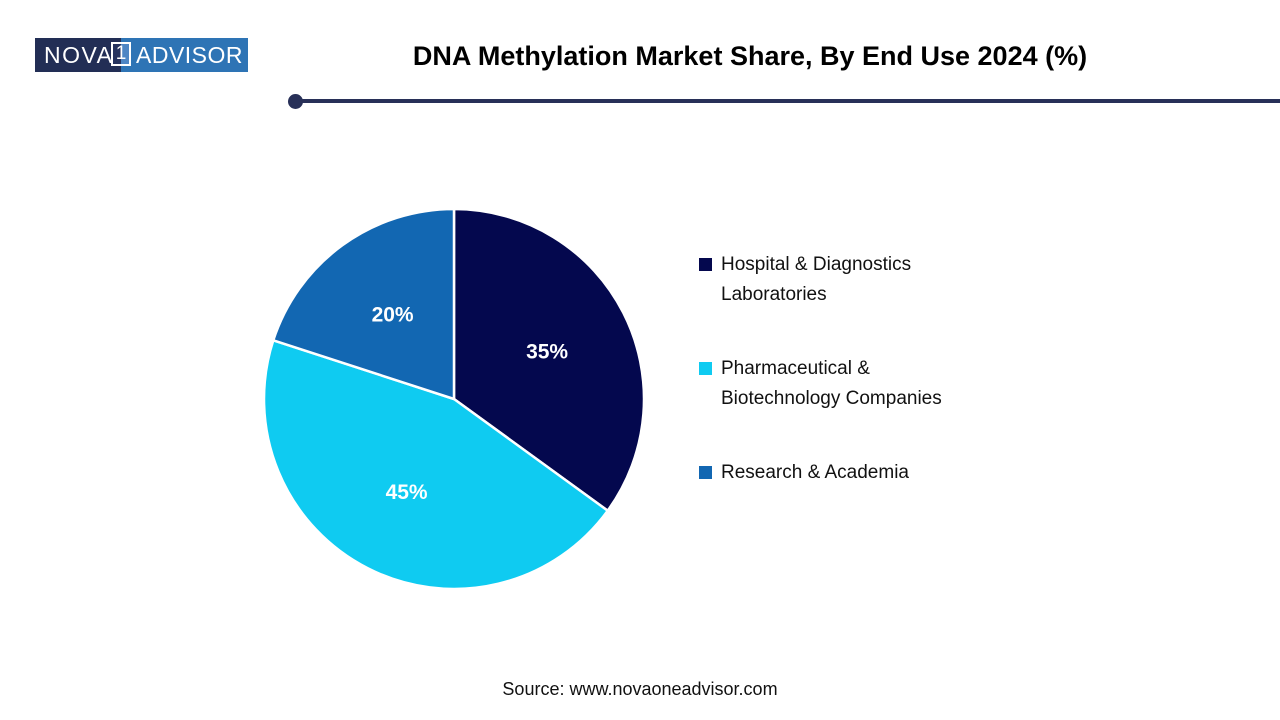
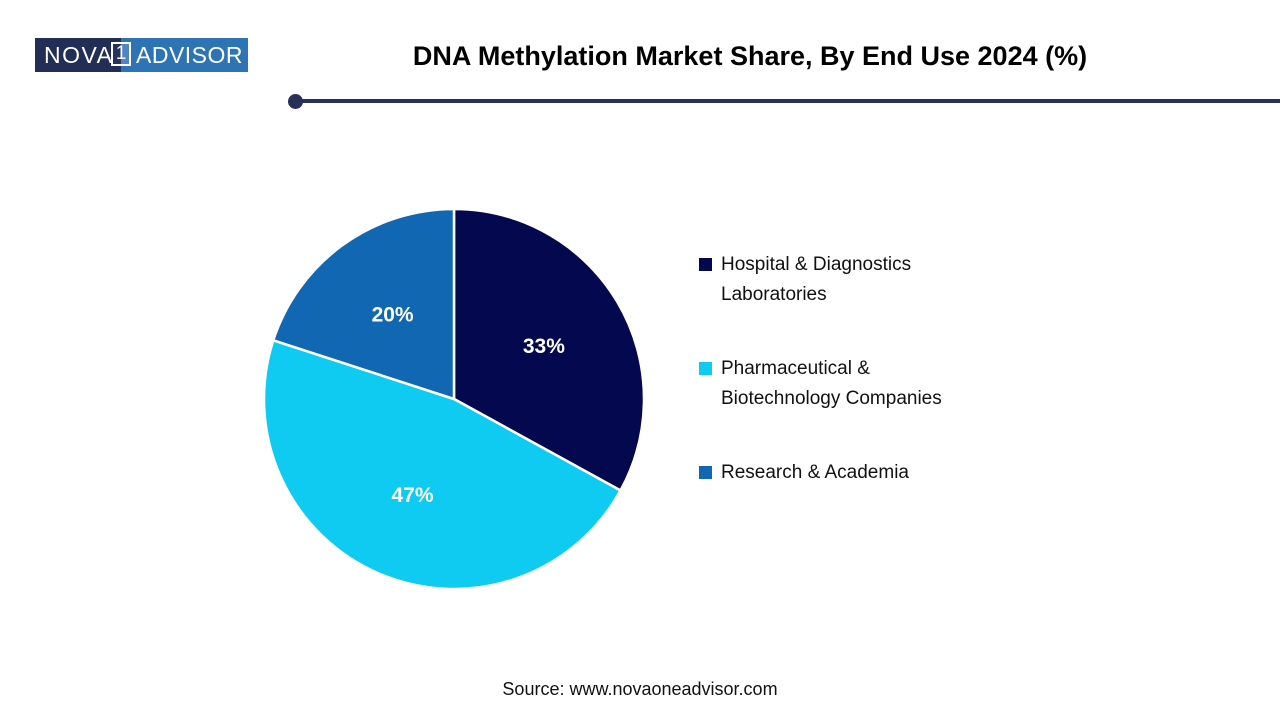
Hospital & Diagnostics Laboratories: 35% -> 33%
Pharmaceutical & Biotechnology Companies: 45% -> 47%
